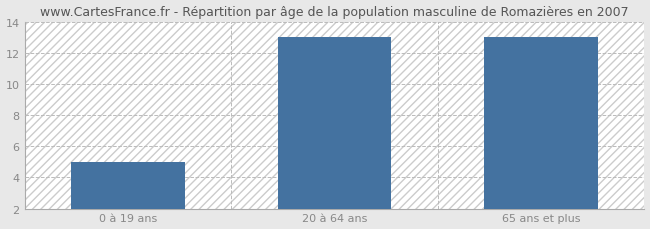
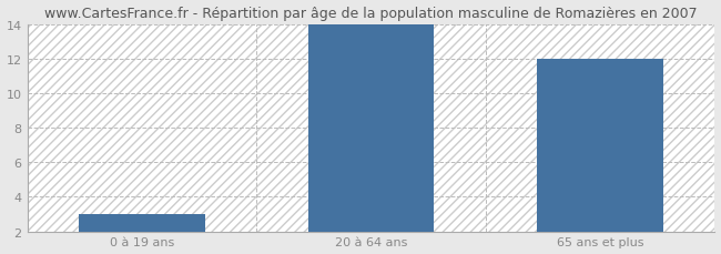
0 à 19 ans: 5 -> 3
20 à 64 ans: 13 -> 14
65 ans et plus: 13 -> 12
